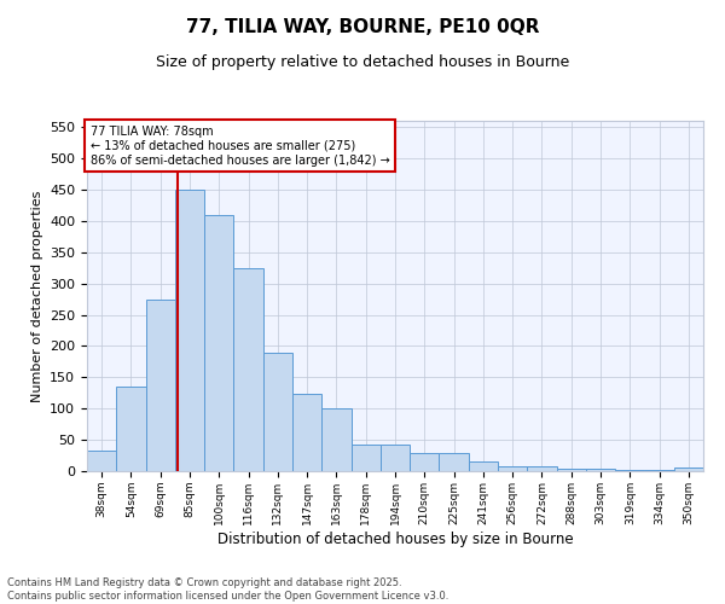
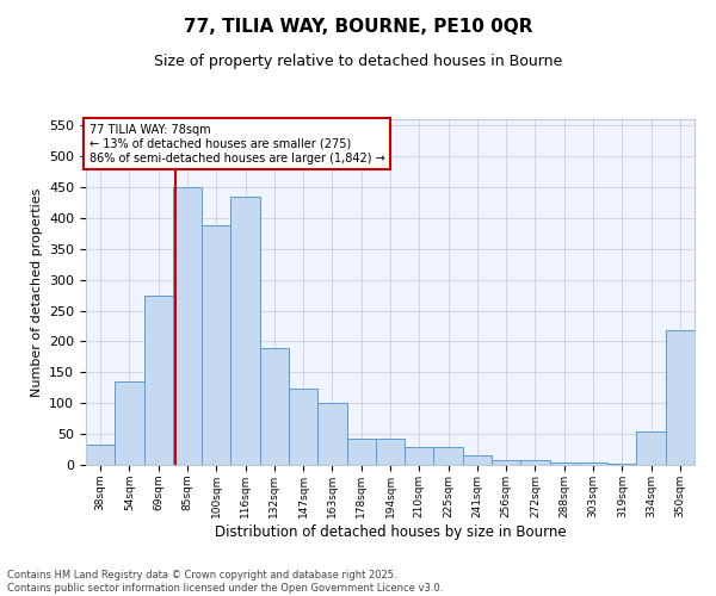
100sqm: 410 -> 388
116sqm: 325 -> 434
334sqm: 2 -> 54
350sqm: 5 -> 218
